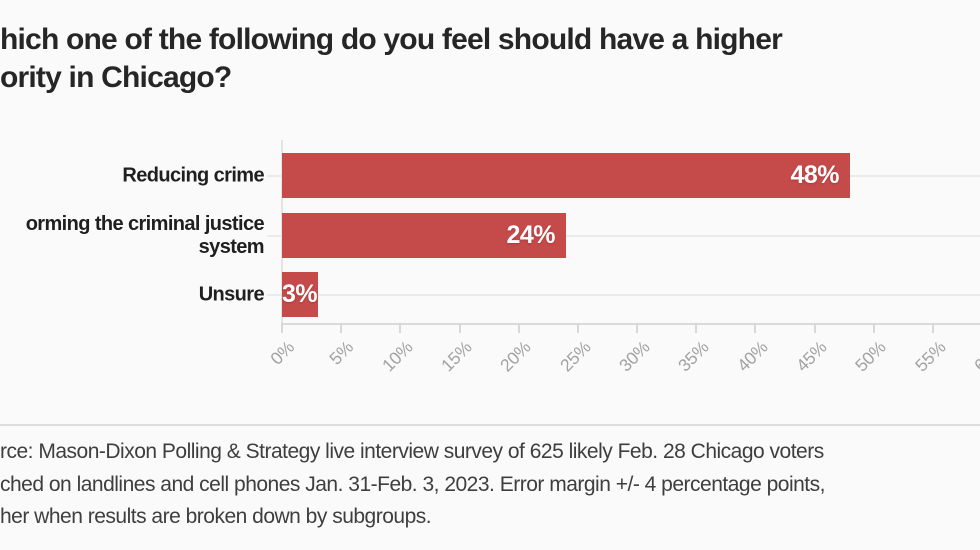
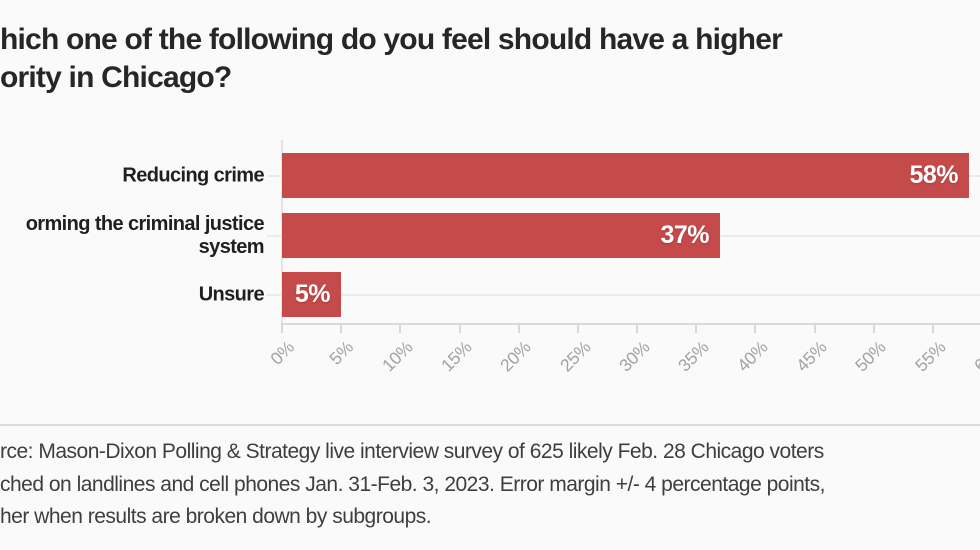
Reducing crime: 48% -> 58%
orming the criminal justice system: 24% -> 37%
Unsure: 3% -> 5%
